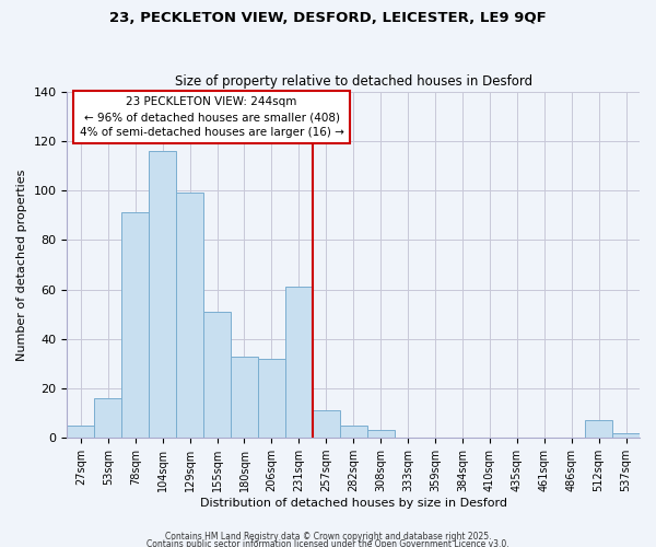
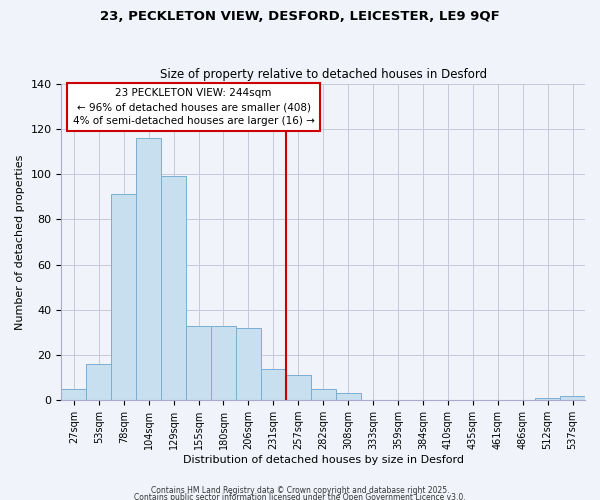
155sqm: 51 -> 33
231sqm: 61 -> 14
512sqm: 7 -> 1
